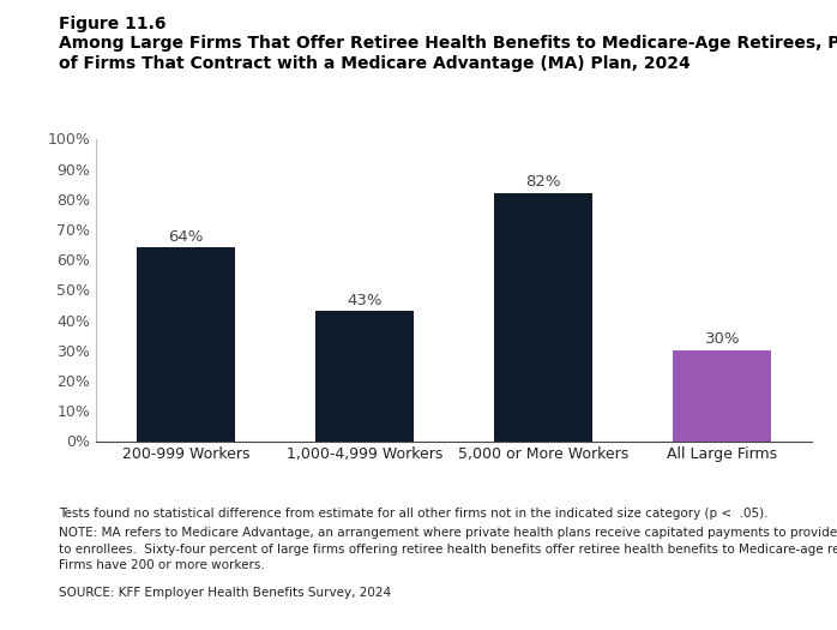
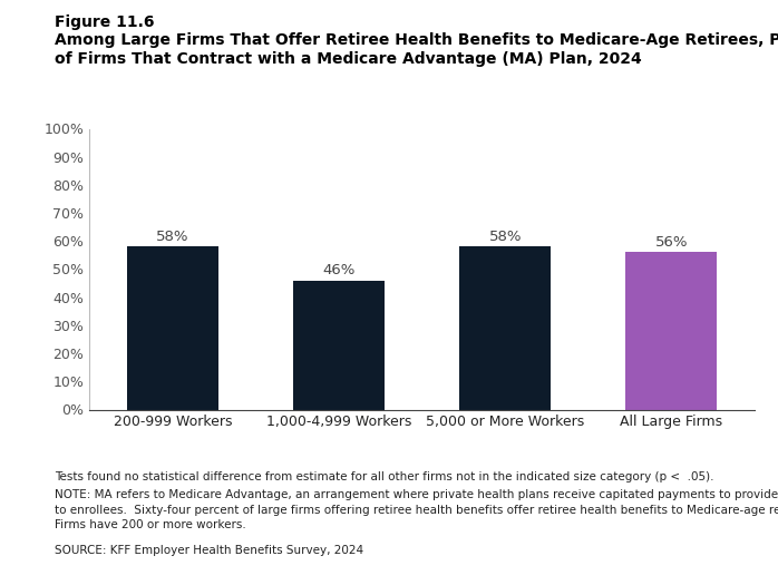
200-999 Workers: 64% -> 58%
1,000-4,999 Workers: 43% -> 46%
5,000 or More Workers: 82% -> 58%
All Large Firms: 30% -> 56%
